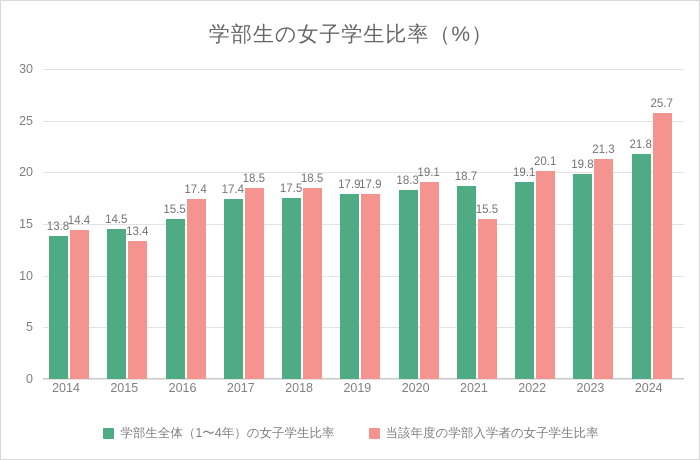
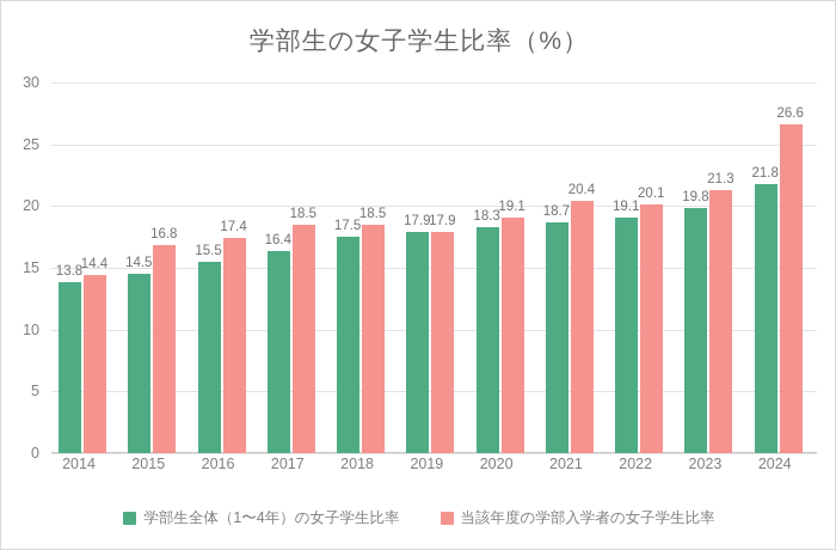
当該年度の学部入学者の女子学生比率/2015: 13.4 -> 16.8
学部生全体（1〜4年）の女子学生比率/2017: 17.4 -> 16.4
当該年度の学部入学者の女子学生比率/2021: 15.5 -> 20.4
当該年度の学部入学者の女子学生比率/2024: 25.7 -> 26.6
